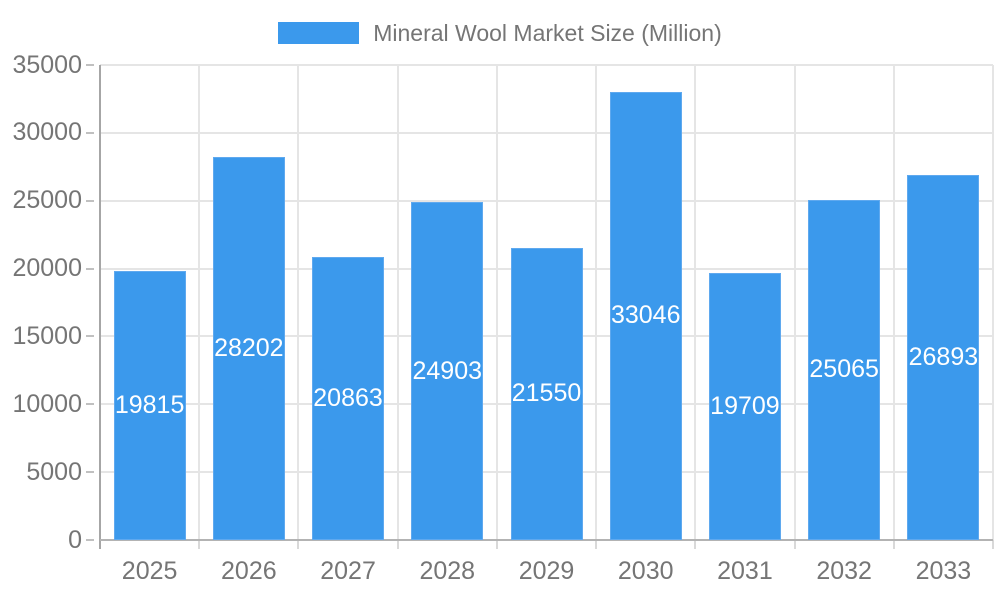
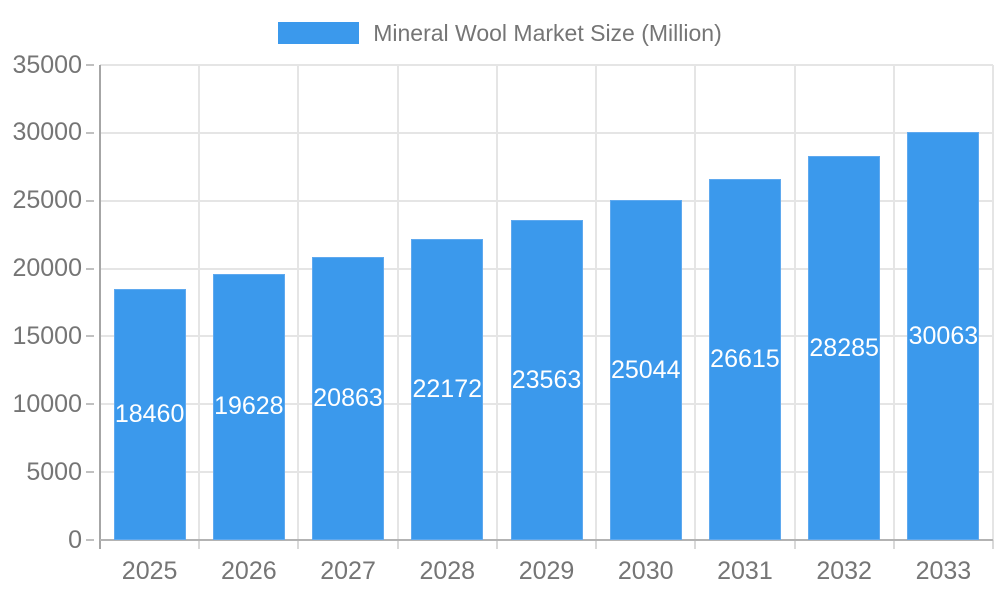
2025: 19815 -> 18460
2026: 28202 -> 19628
2028: 24903 -> 22172
2029: 21550 -> 23563
2030: 33046 -> 25044
2031: 19709 -> 26615
2032: 25065 -> 28285
2033: 26893 -> 30063
